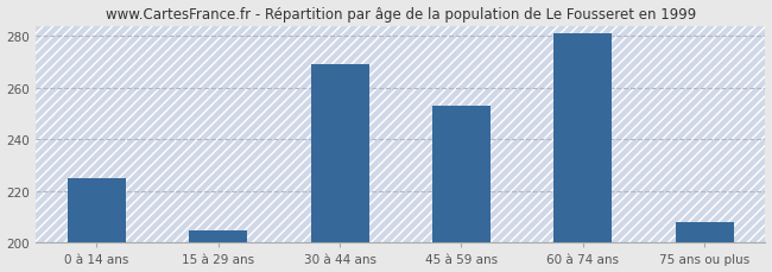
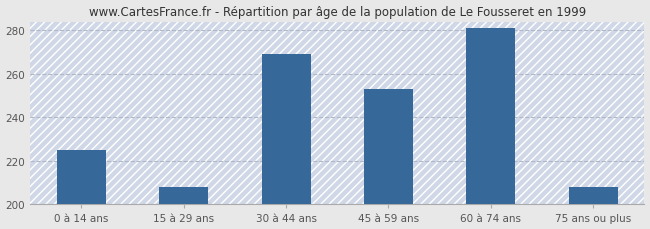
15 à 29 ans: 205 -> 208
